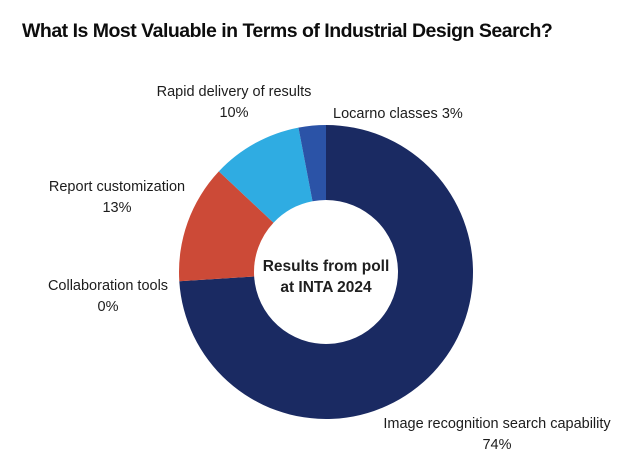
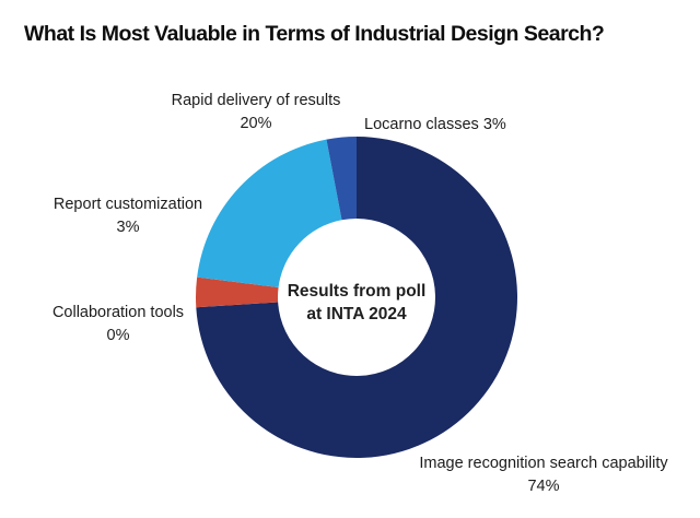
Report customization: 13% -> 3%
Rapid delivery of results: 10% -> 20%
